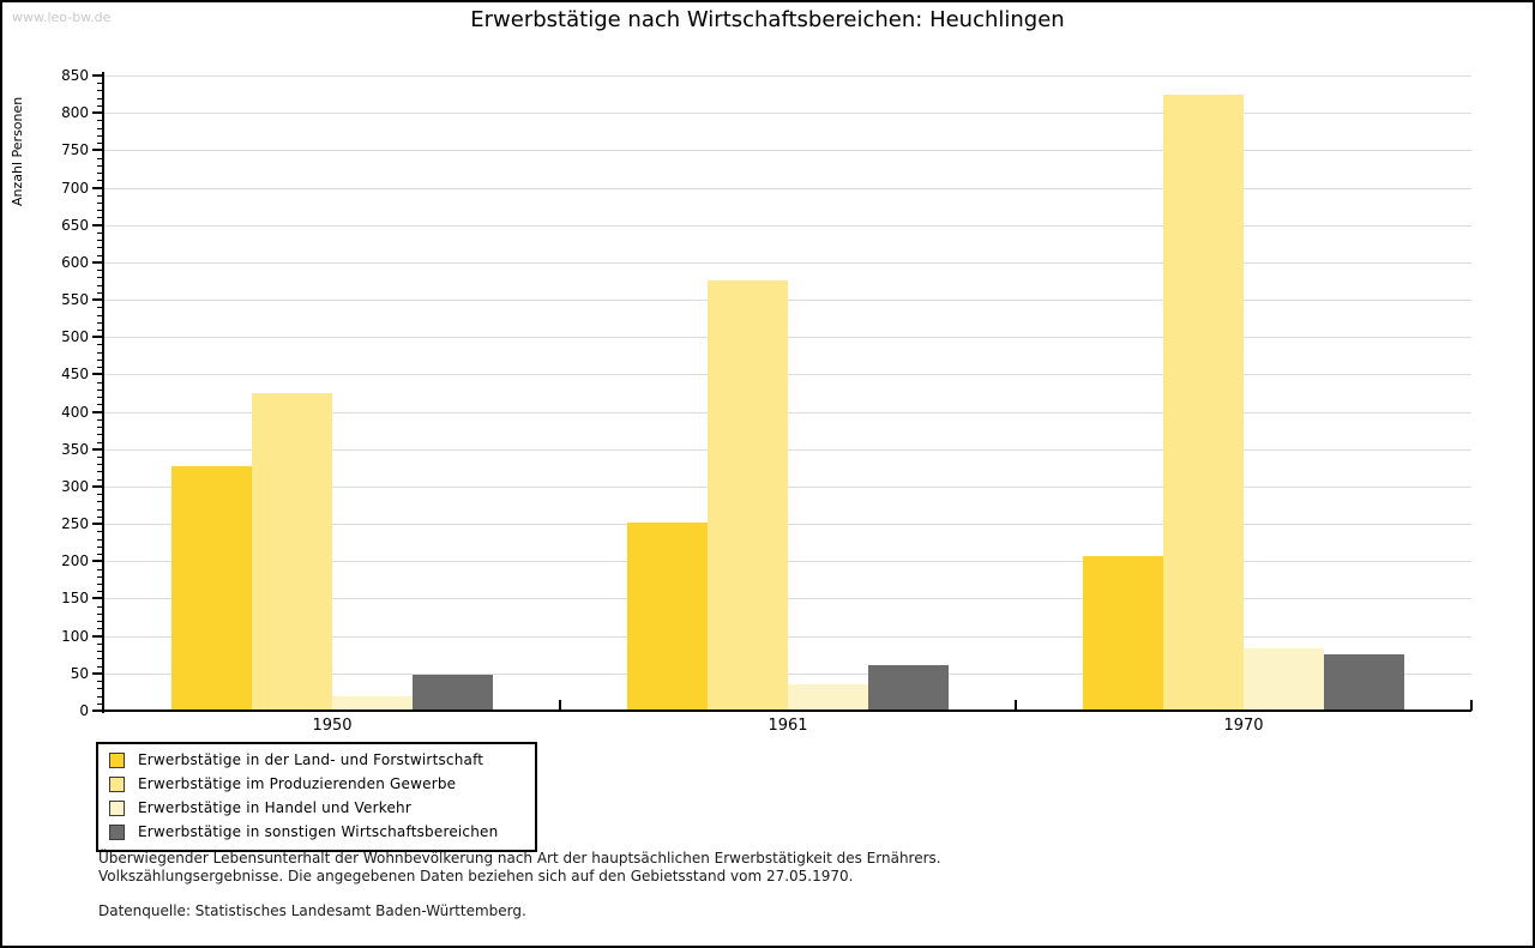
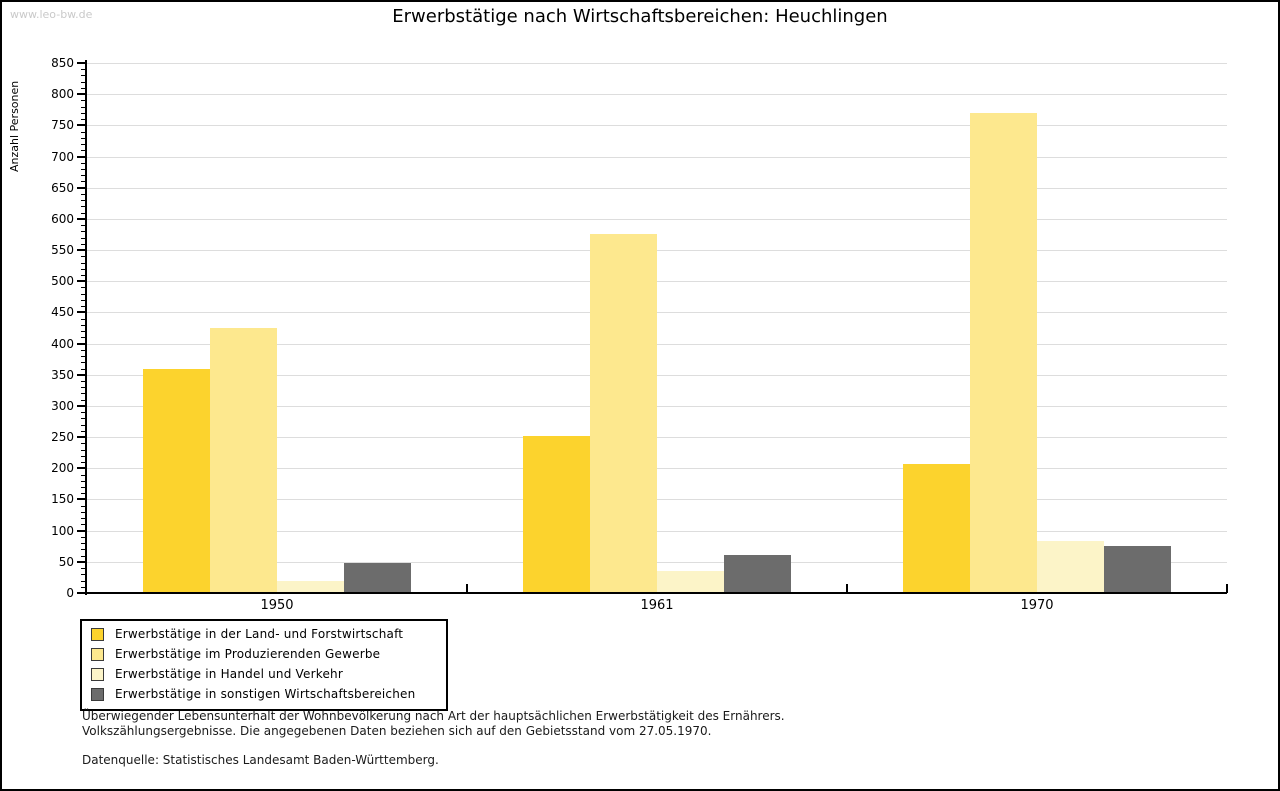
Erwerbstätige in der Land- und Forstwirtschaft/1950: 330 -> 360
Erwerbstätige im Produzierenden Gewerbe/1970: 820 -> 770
